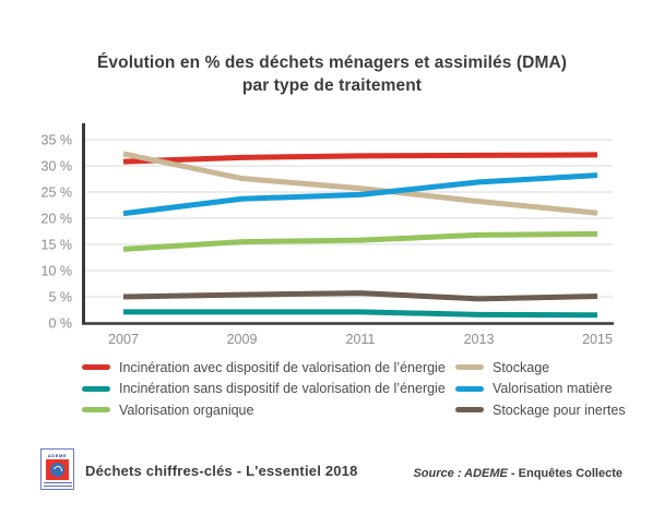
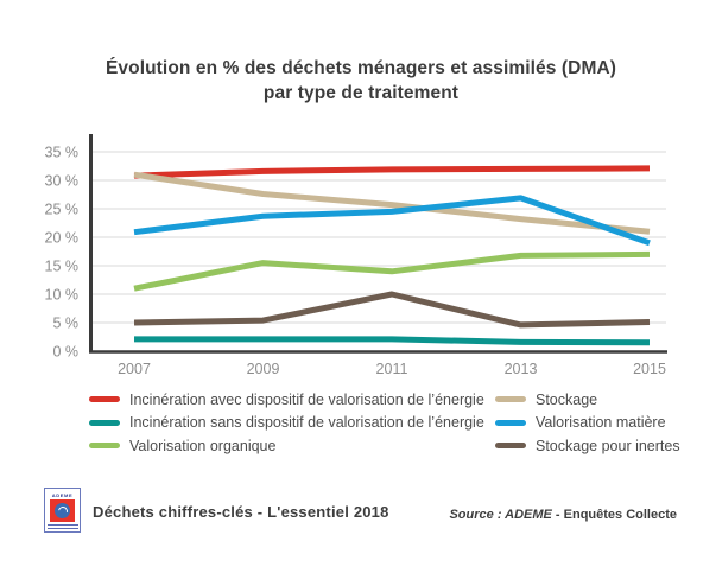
Valorisation organique/2007: 14% -> 11%
Stockage/2007: 32% -> 31%
Valorisation organique/2011: 16% -> 14%
Stockage pour inertes/2011: 6% -> 10%
Valorisation matière/2015: 28% -> 19%
